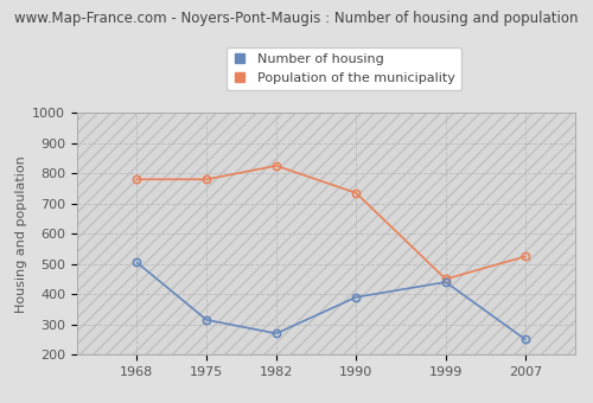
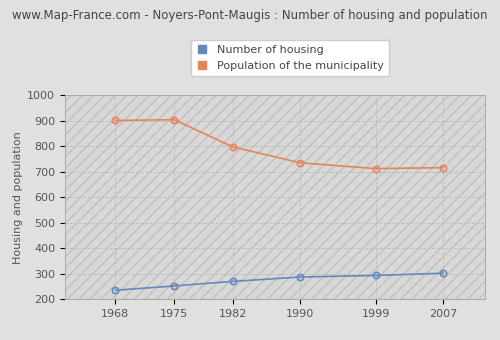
Number of housing/1968: 505 -> 235
Population of the municipality/1968: 780 -> 901
Number of housing/1975: 315 -> 252
Population of the municipality/1975: 780 -> 904
Population of the municipality/1982: 825 -> 797
Number of housing/1990: 390 -> 287
Number of housing/1999: 440 -> 293
Population of the municipality/1999: 450 -> 712
Number of housing/2007: 250 -> 302
Population of the municipality/2007: 525 -> 716
